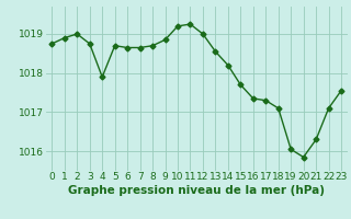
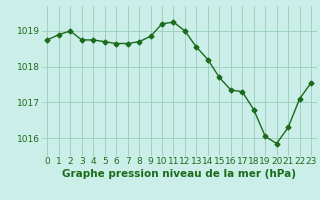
4: 1017.90 -> 1018.75
18: 1017.10 -> 1016.80
